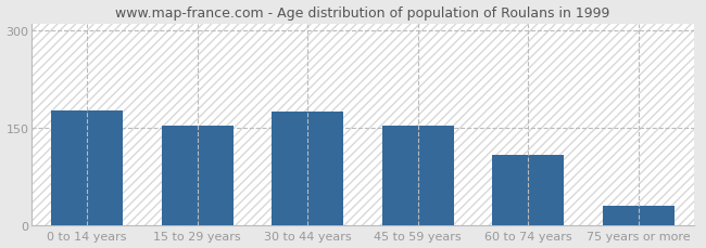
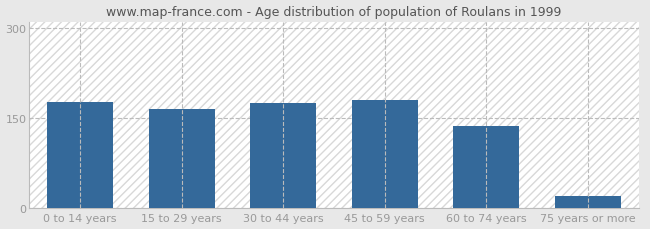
15 to 29 years: 152 -> 164
45 to 59 years: 152 -> 179
60 to 74 years: 108 -> 137
75 years or more: 30 -> 19
